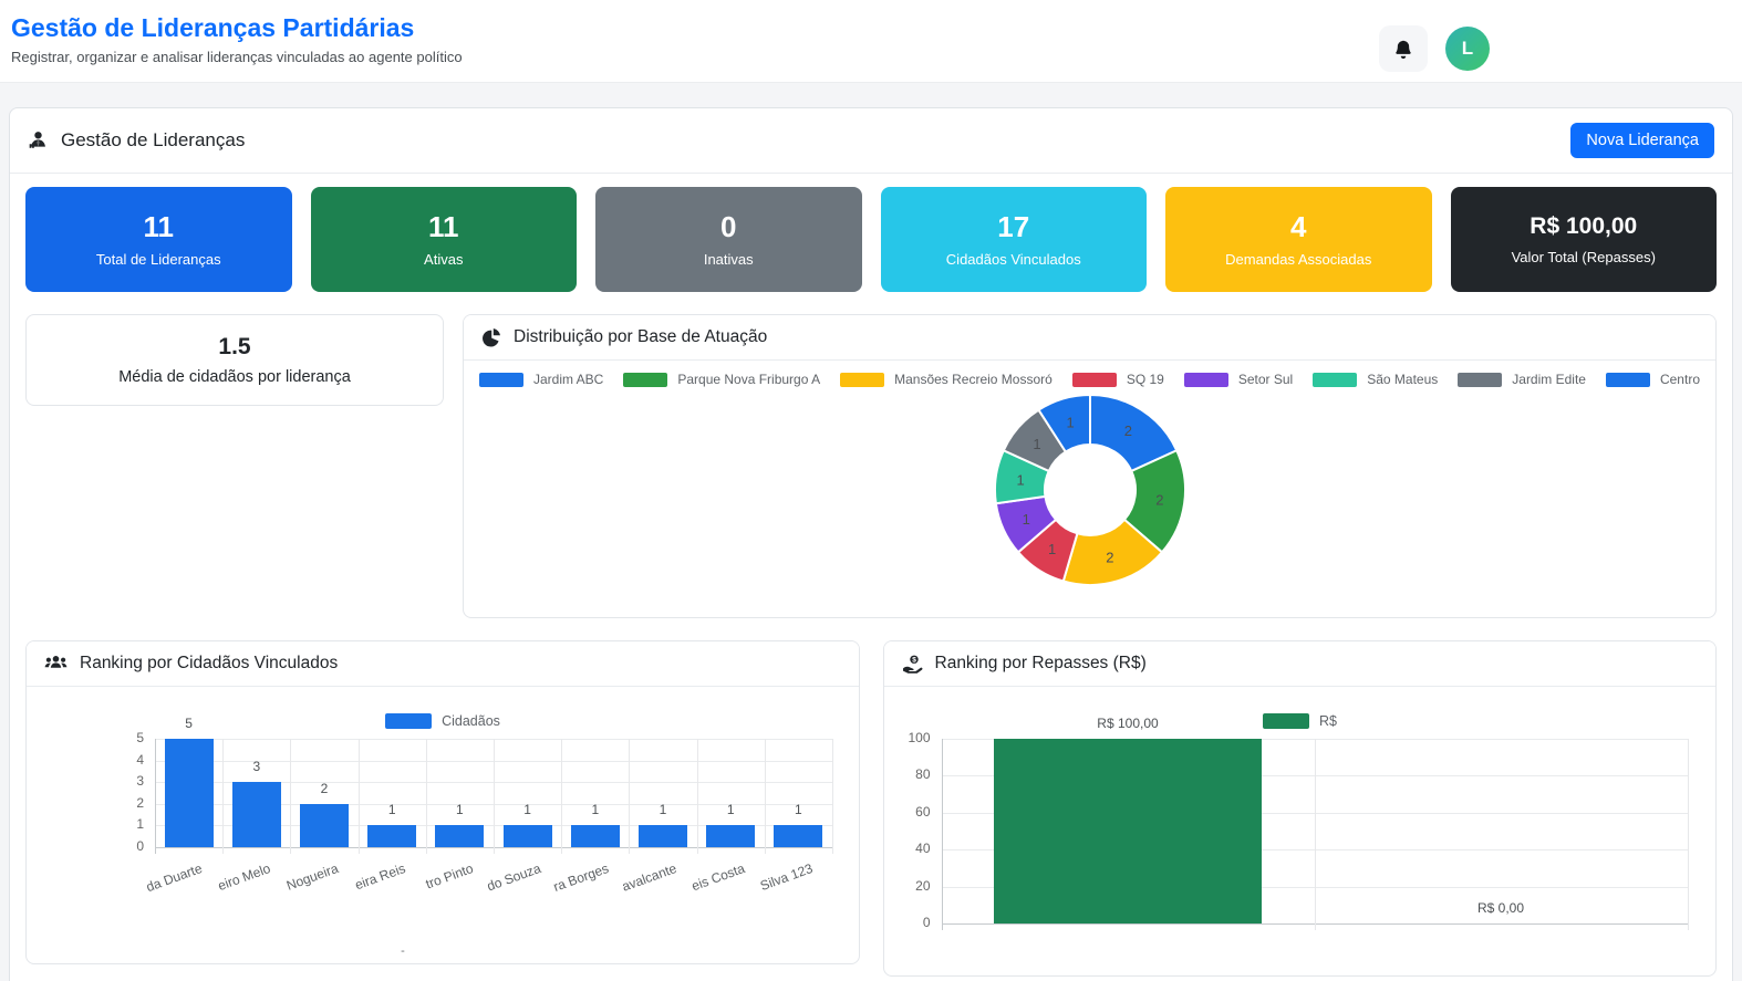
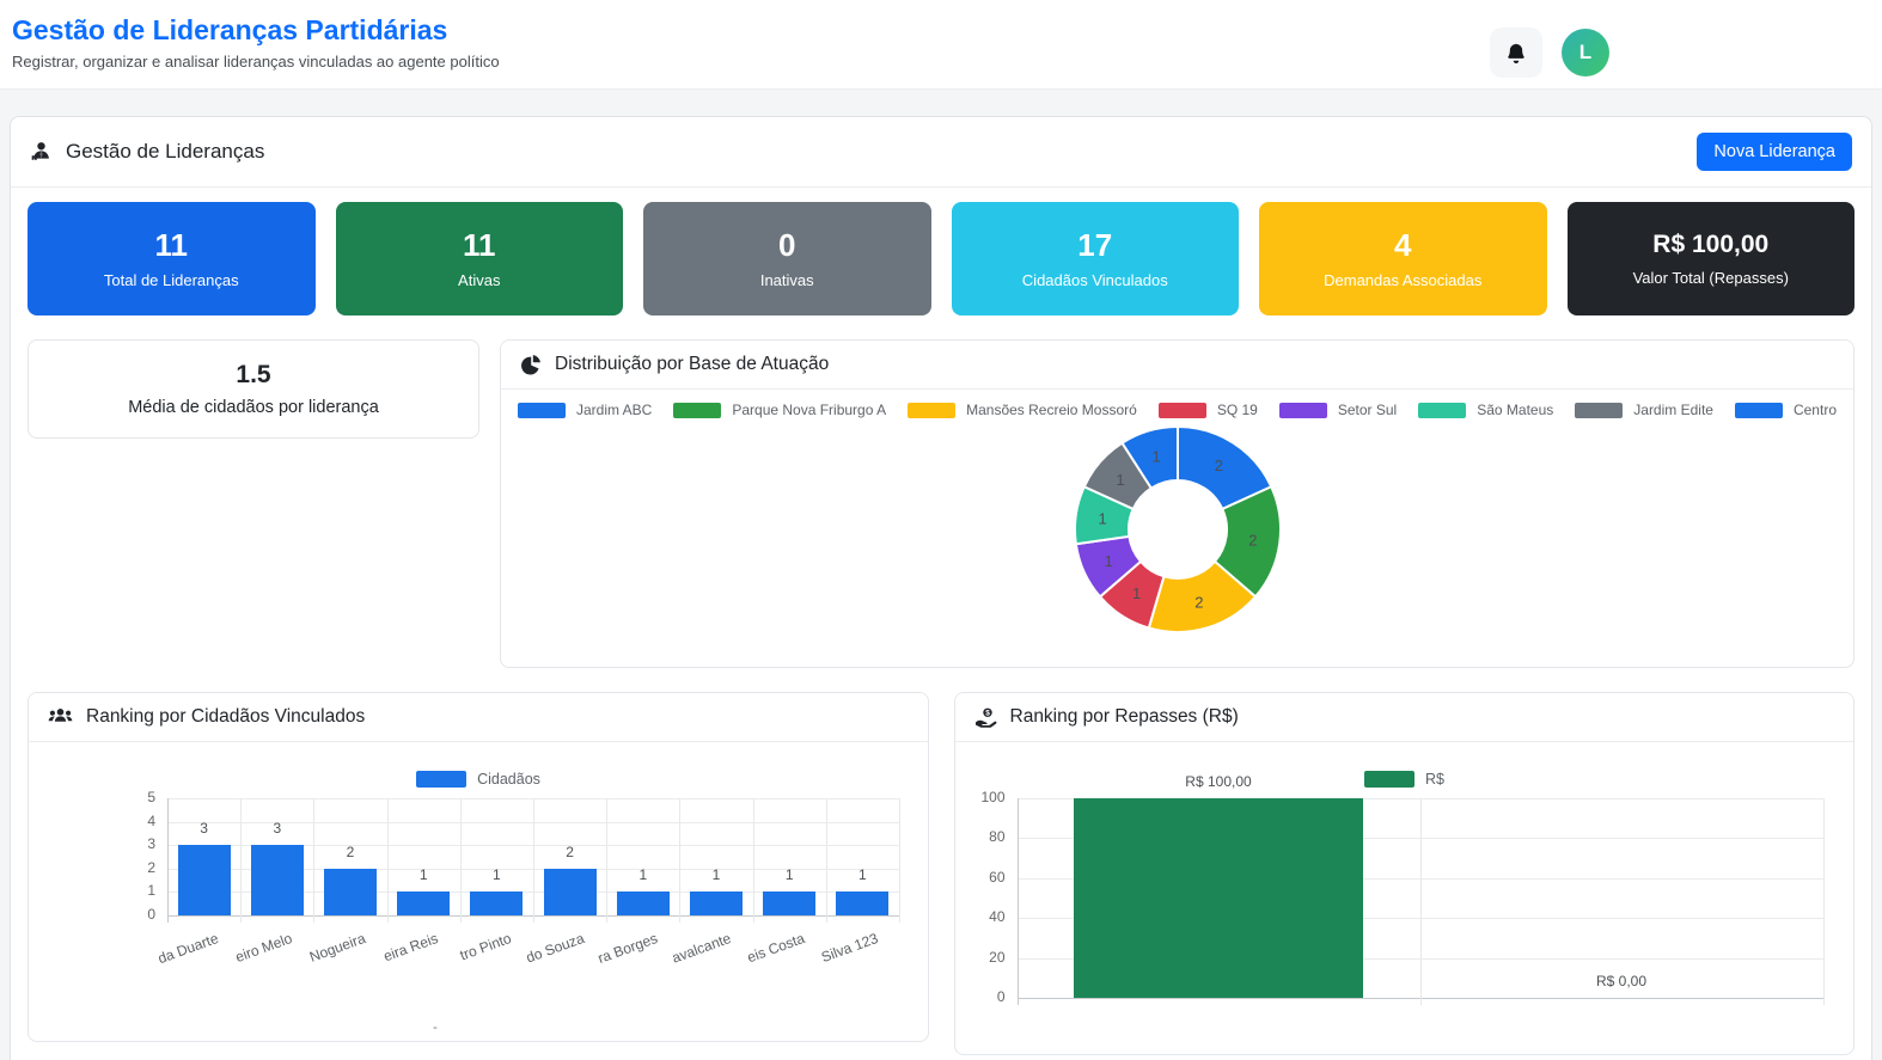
Ranking por Cidadãos Vinculados/da Duarte: 5 -> 3
Ranking por Cidadãos Vinculados/do Souza: 1 -> 2
